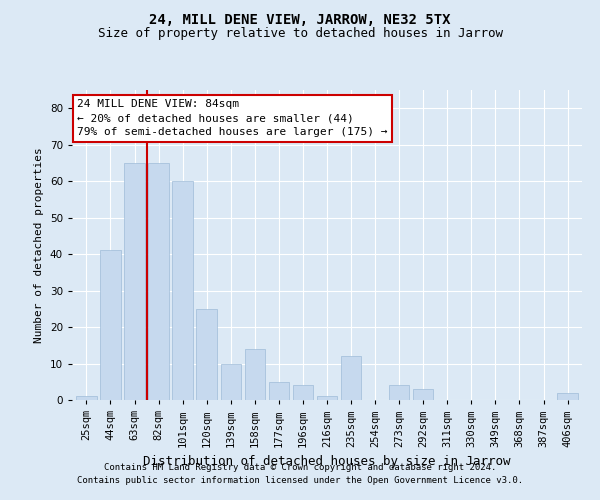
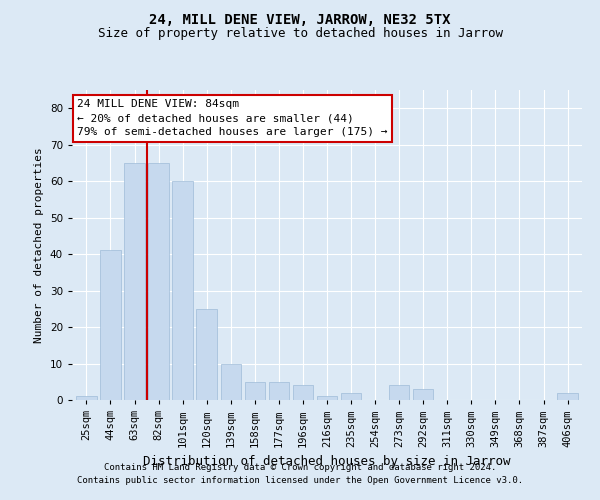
158sqm: 14 -> 5
235sqm: 12 -> 2
